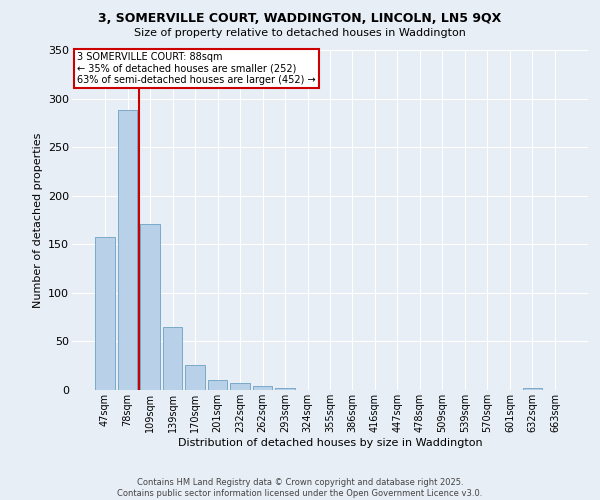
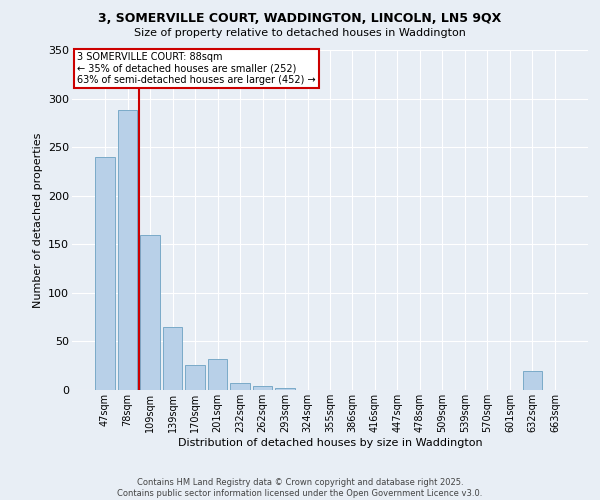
47sqm: 158 -> 240
109sqm: 171 -> 160
201sqm: 10 -> 32
632sqm: 2 -> 20
